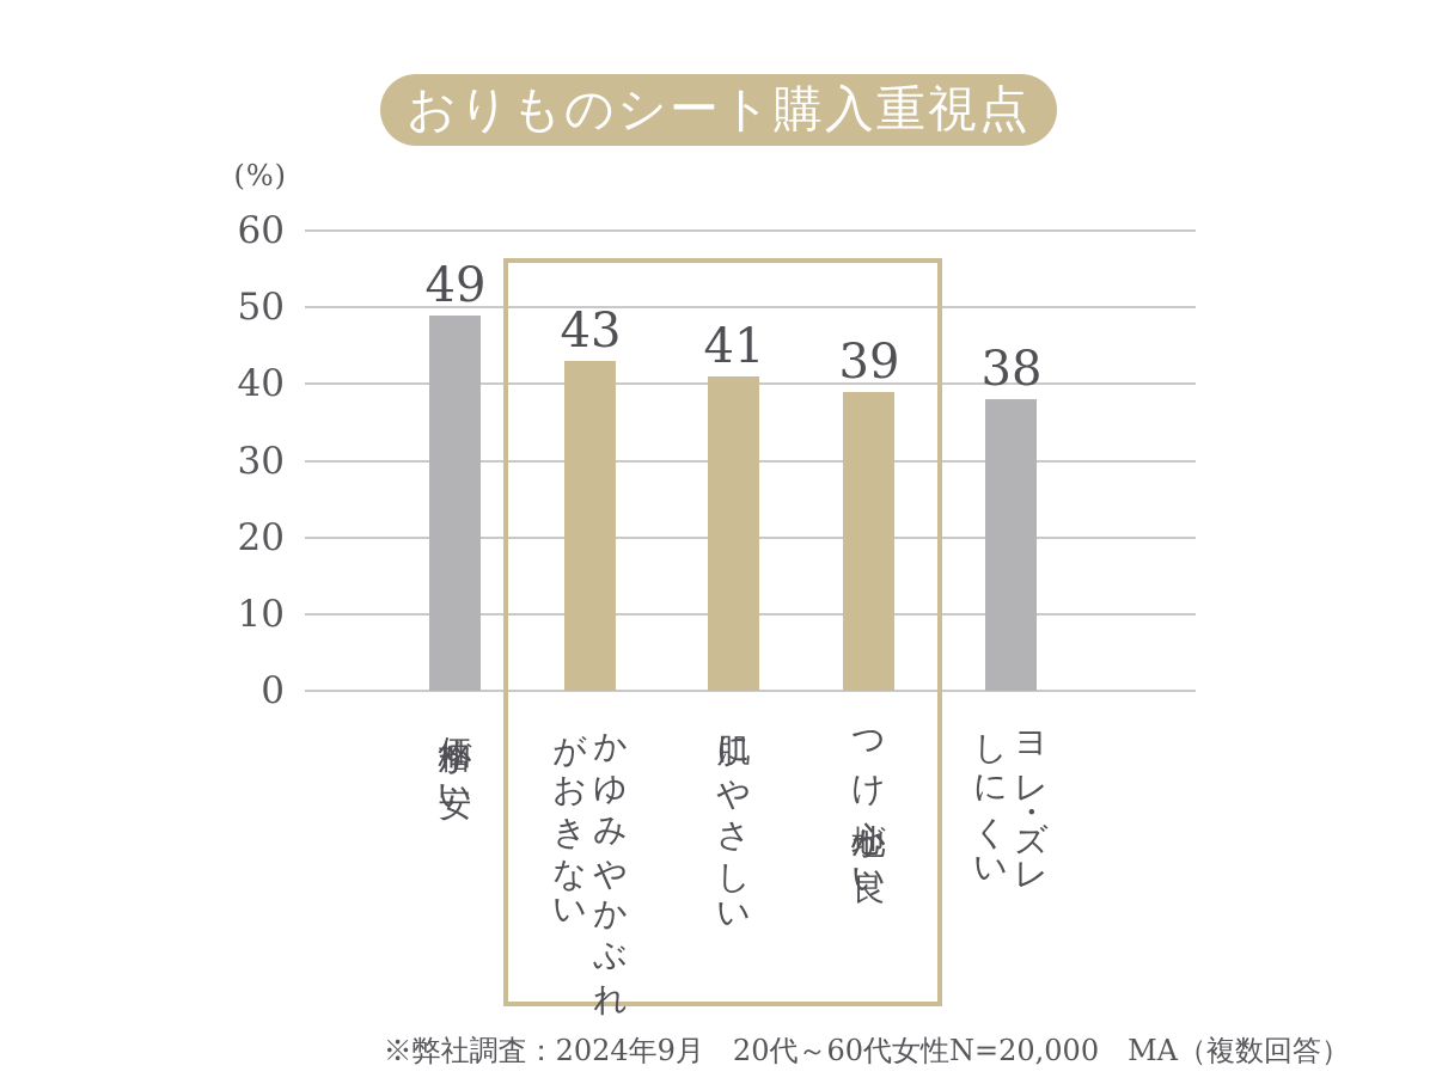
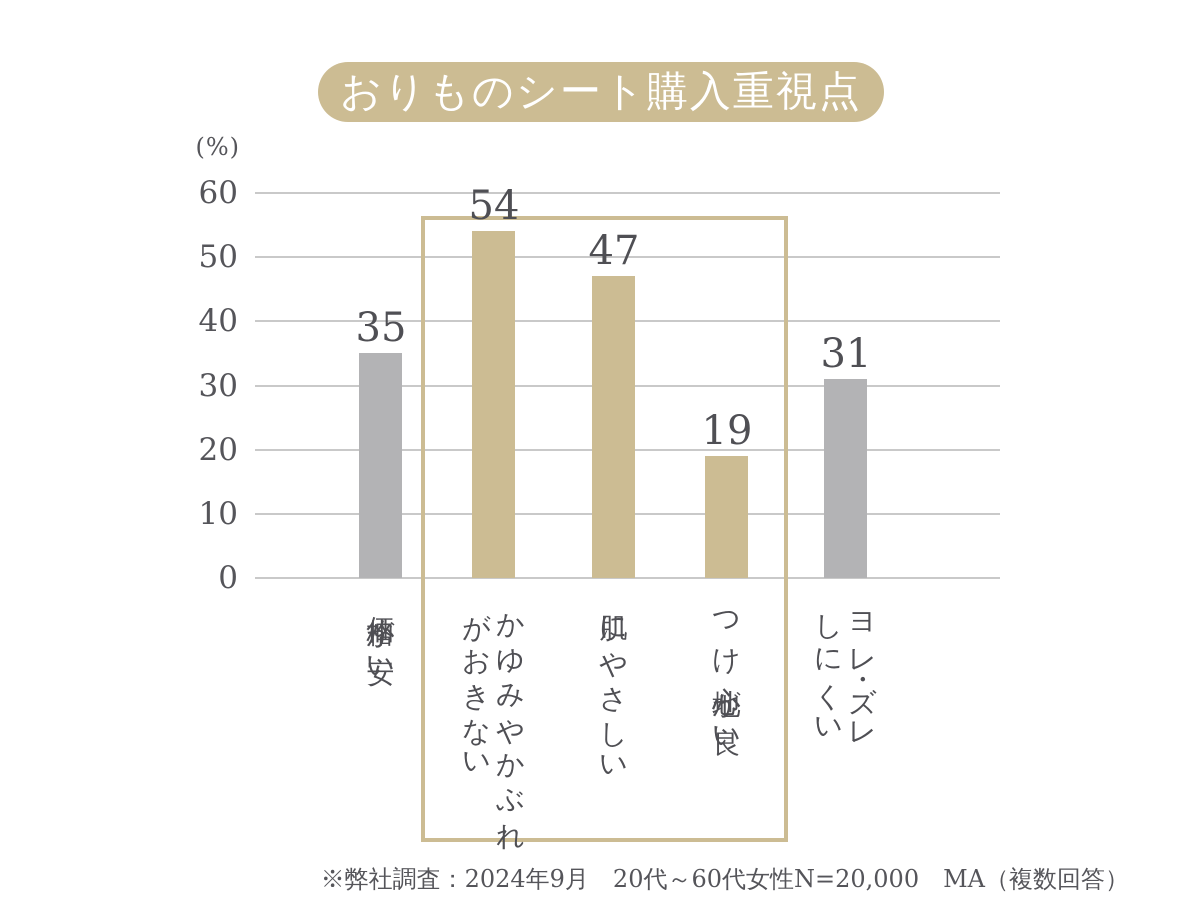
価格が安い: 49 -> 35
かゆみやかぶれ がおきない: 43 -> 54
肌にやさしい: 41 -> 47
つけ心地が良い: 39 -> 19
ヨレ・ズレ しにくい: 38 -> 31
